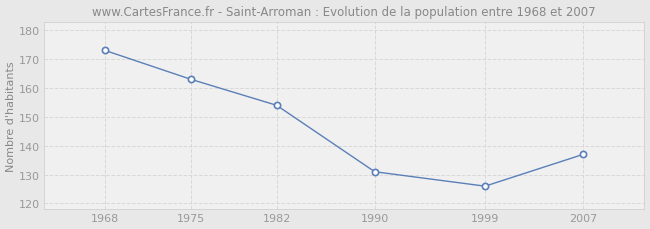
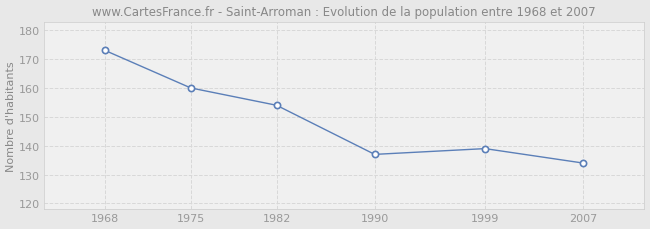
1975: 163 -> 160
1990: 131 -> 137
1999: 126 -> 139
2007: 137 -> 134
